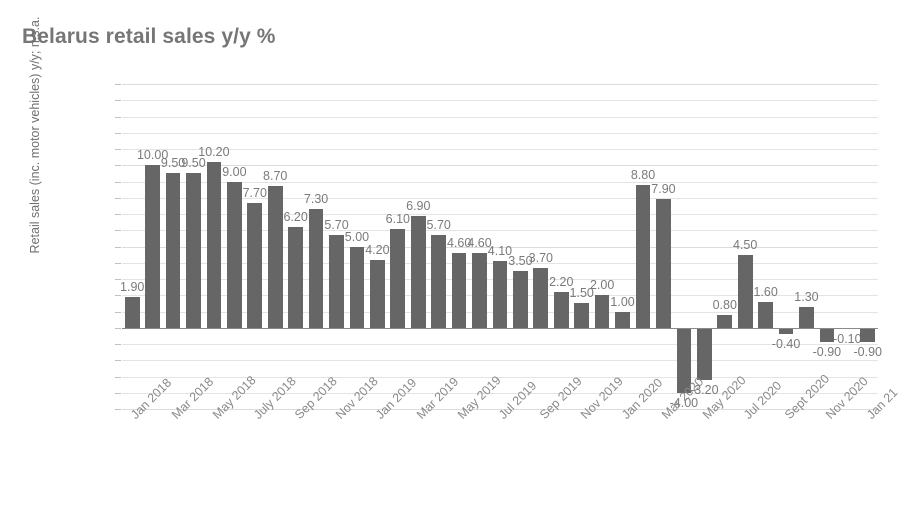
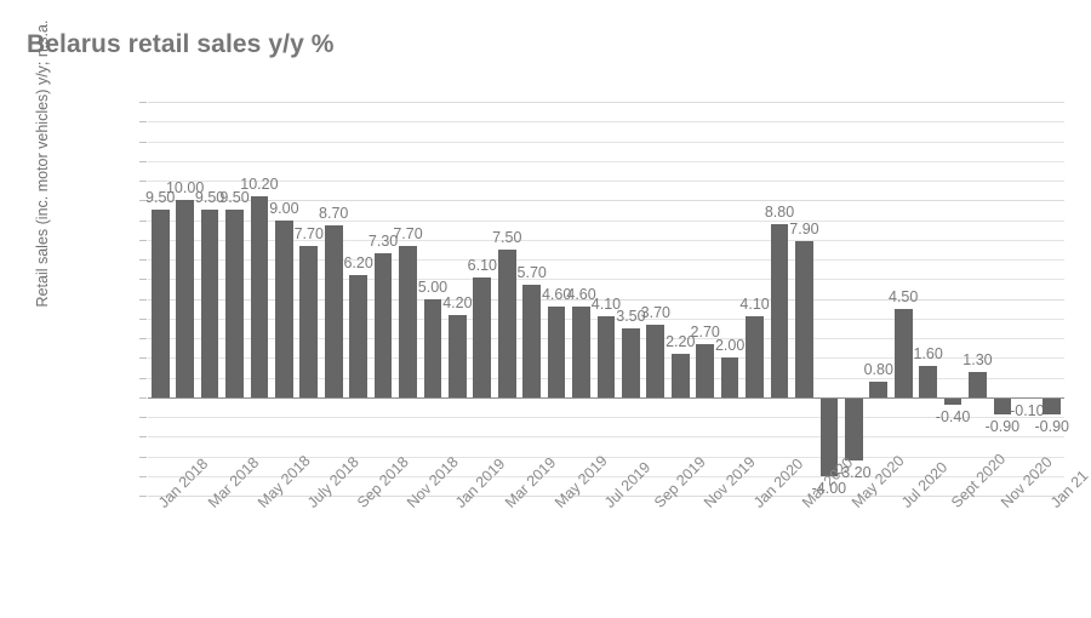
Jan 2018: 1.90 -> 9.50
Nov 2018: 5.70 -> 7.70
Mar 2019: 6.90 -> 7.50
Nov 2019: 1.50 -> 2.70
Jan 2020: 1.00 -> 4.10
